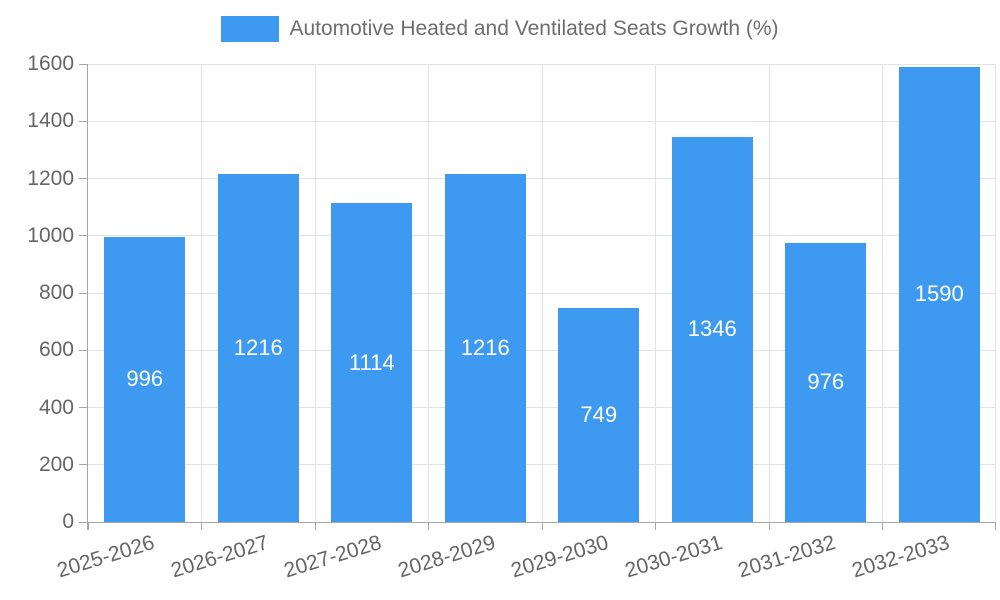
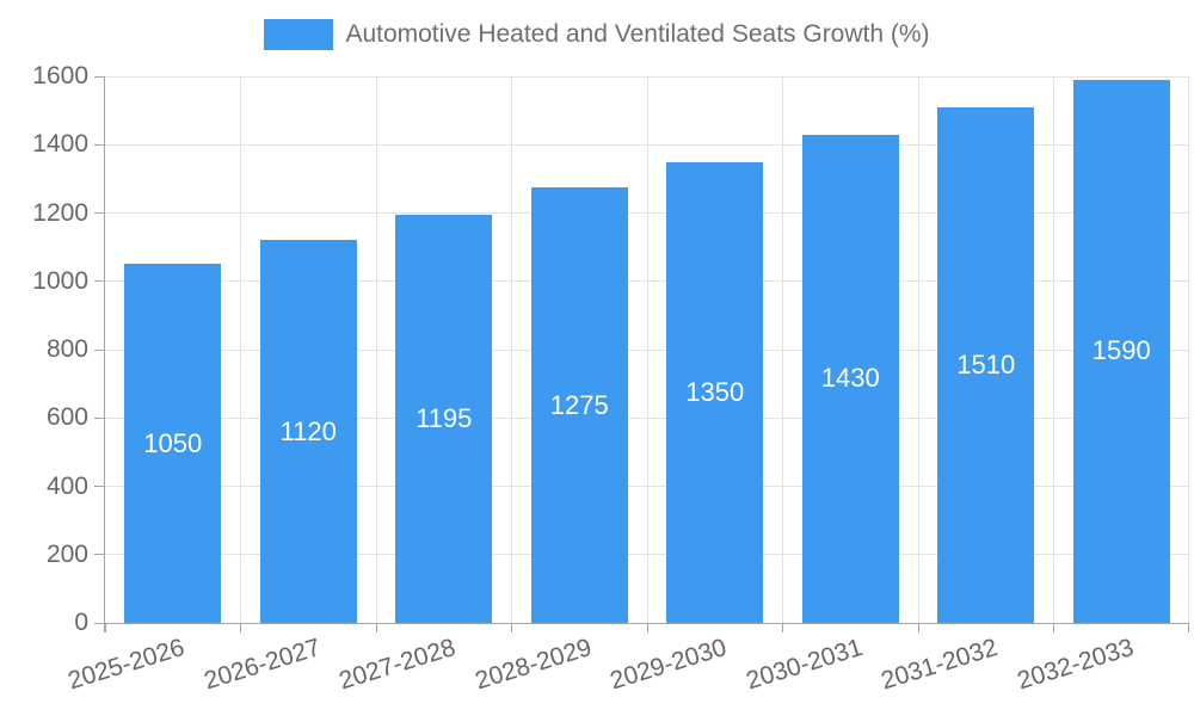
2025-2026: 996 -> 1050
2026-2027: 1216 -> 1120
2027-2028: 1114 -> 1195
2028-2029: 1216 -> 1275
2029-2030: 749 -> 1350
2030-2031: 1346 -> 1430
2031-2032: 976 -> 1510
